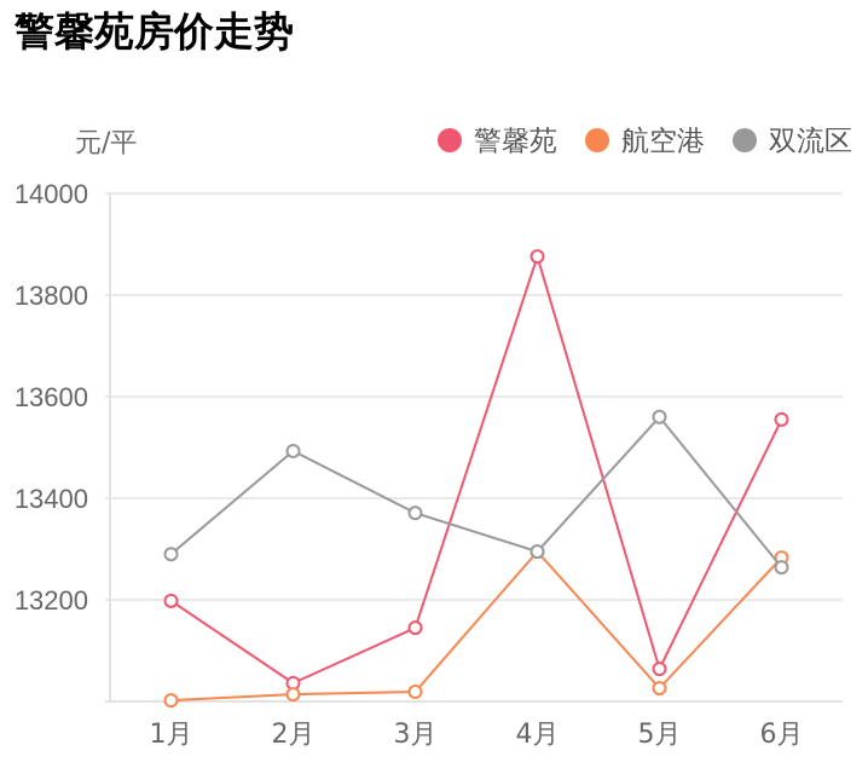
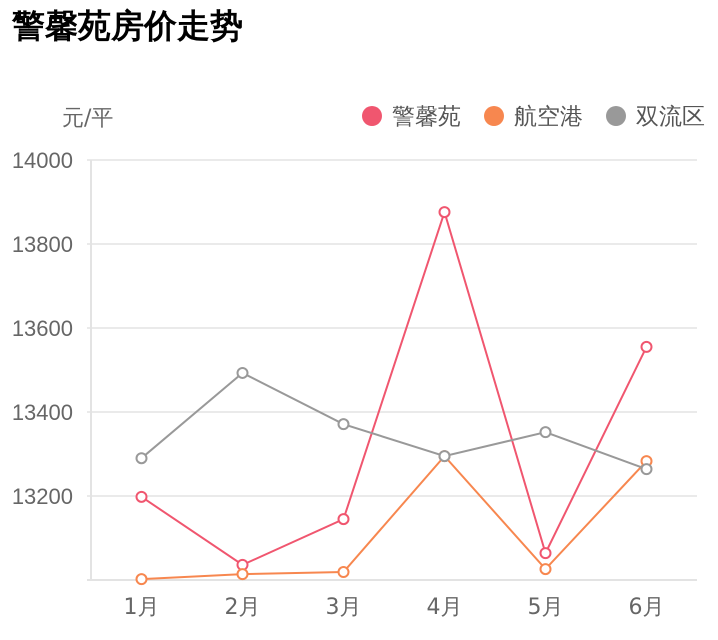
双流区/5月: 13560 -> 13350
